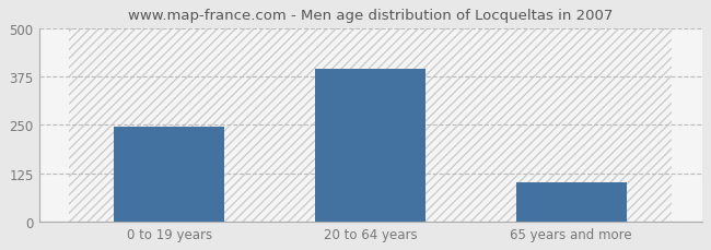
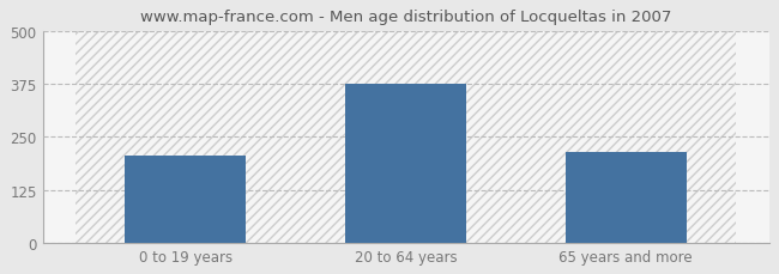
0 to 19 years: 245 -> 205
20 to 64 years: 395 -> 375
65 years and more: 100 -> 215
